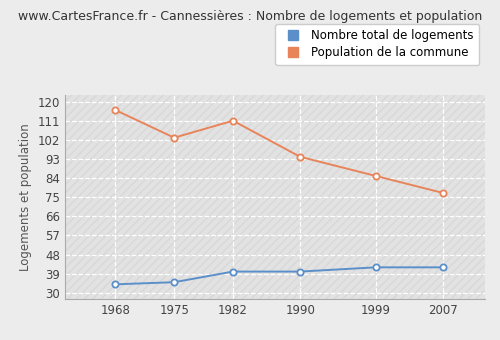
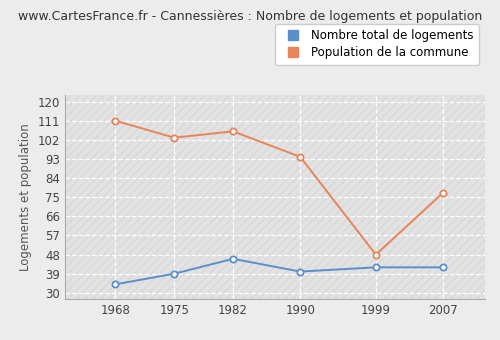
Population de la commune/1968: 116 -> 111
Nombre total de logements/1975: 35 -> 39
Nombre total de logements/1982: 40 -> 46
Population de la commune/1982: 111 -> 106
Population de la commune/1999: 85 -> 48
